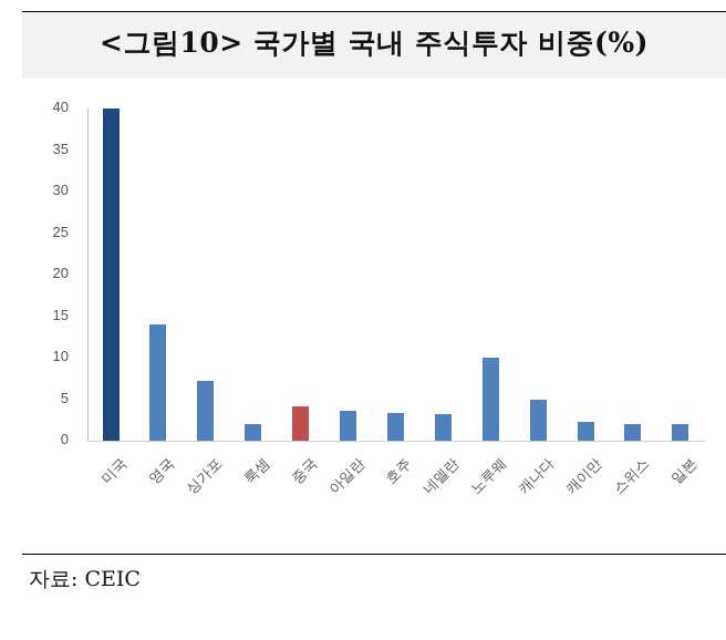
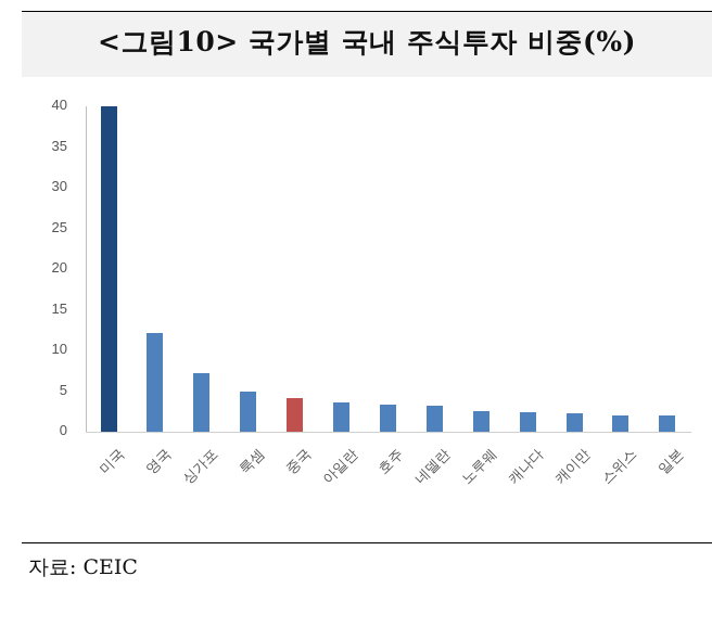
영국: 14 -> 12
룩셈: 2 -> 5
노루웨: 10 -> 3
캐나다: 5 -> 2
